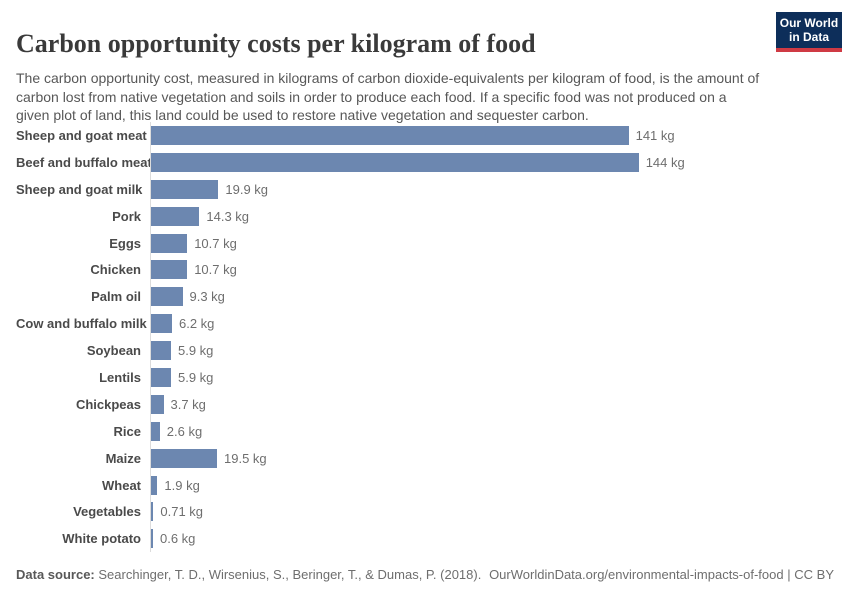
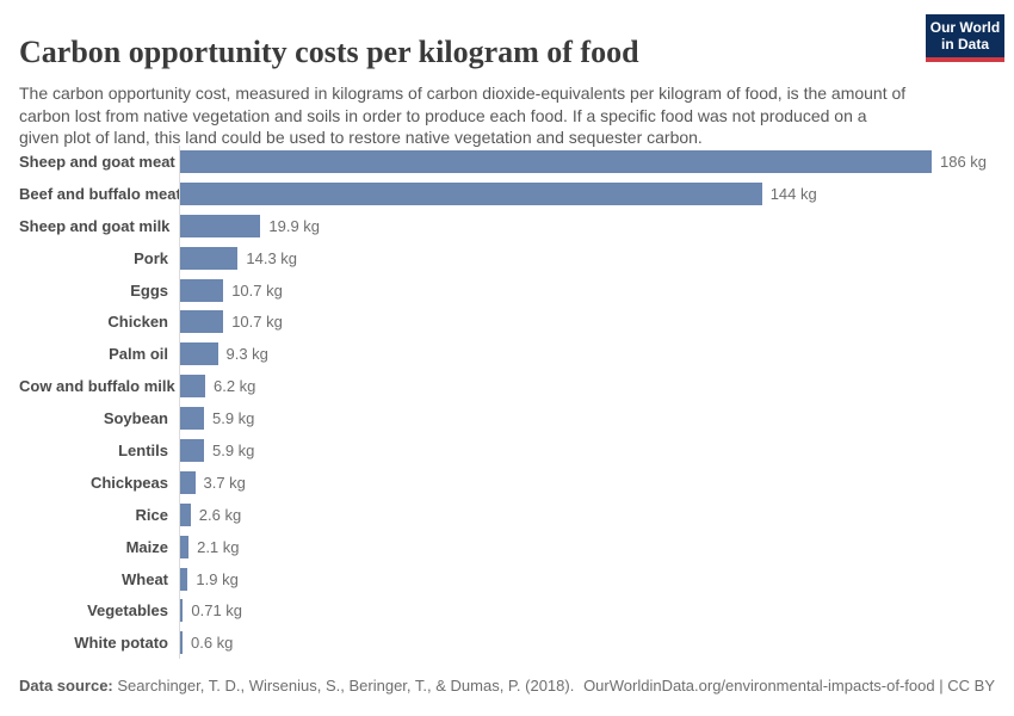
Sheep and goat meat: 141 -> 186
Maize: 19.5 -> 2.1
